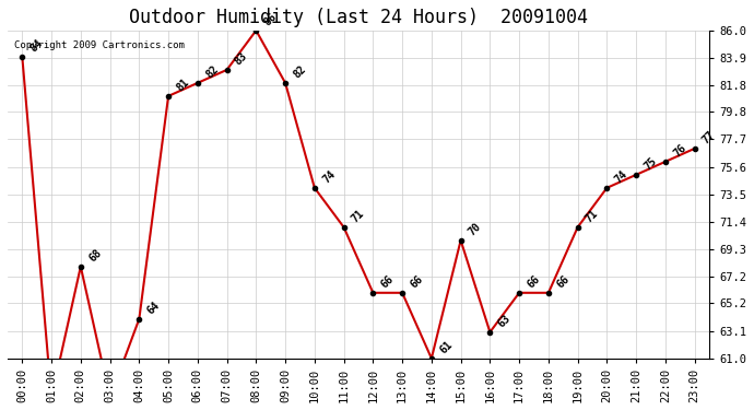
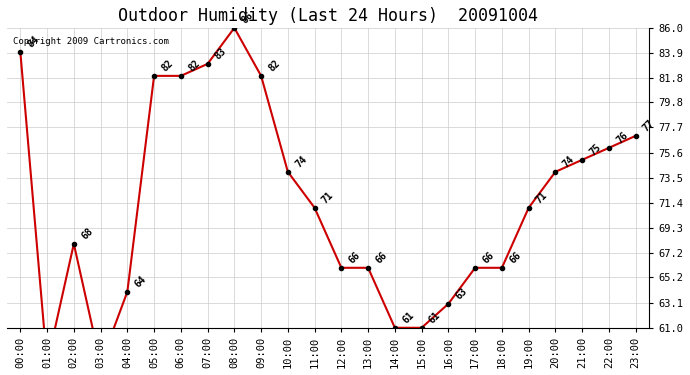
05:00: 81 -> 82
15:00: 70 -> 61
